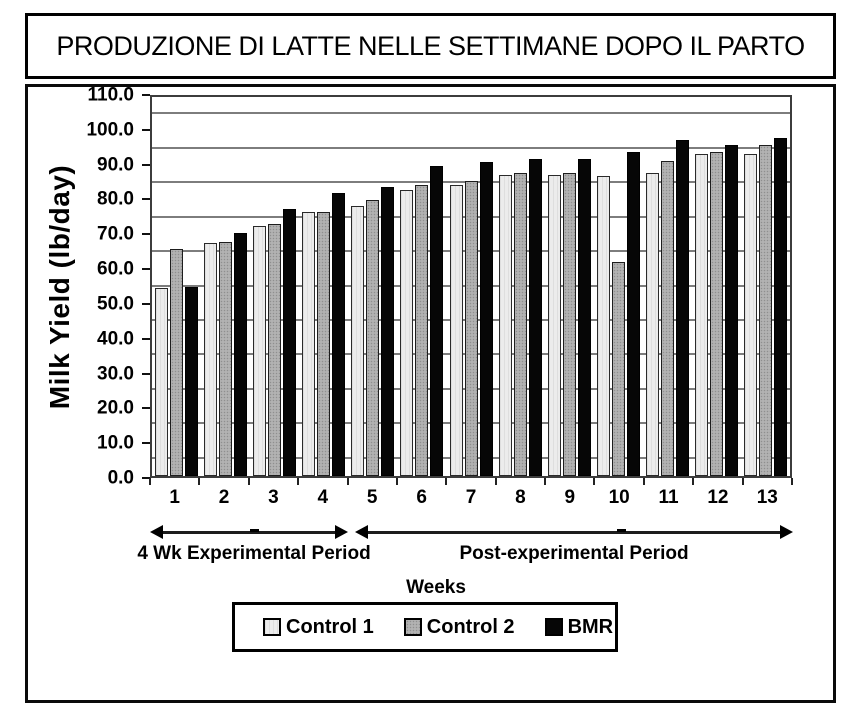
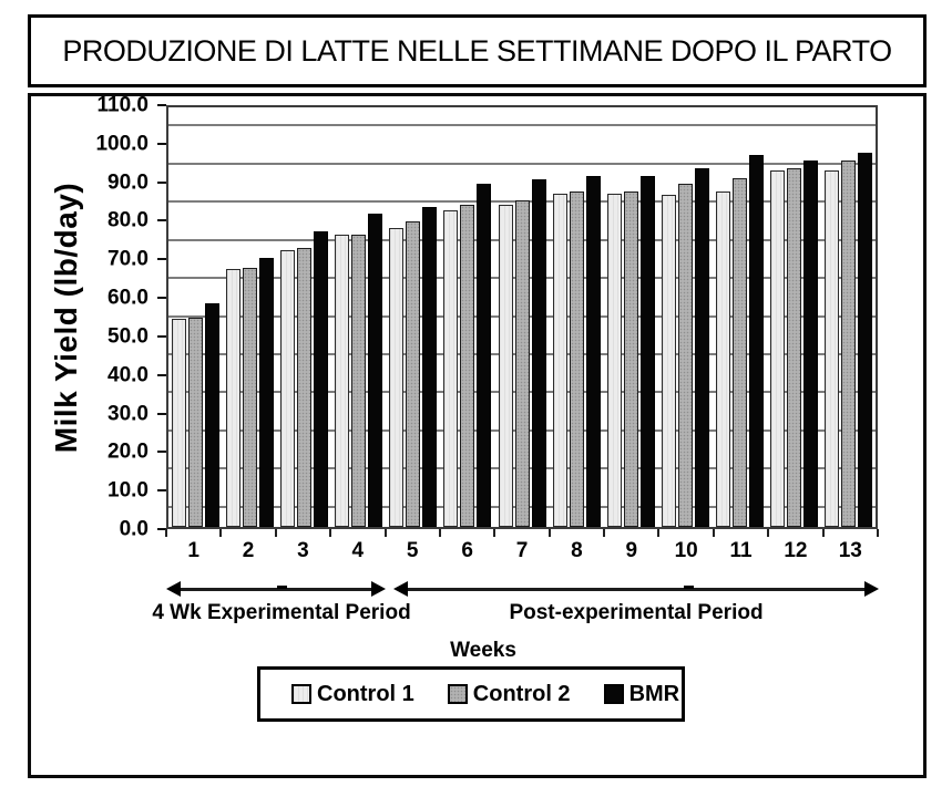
Control 2/1: 66 -> 55
BMR/1: 55 -> 58
Control 2/10: 62 -> 90
